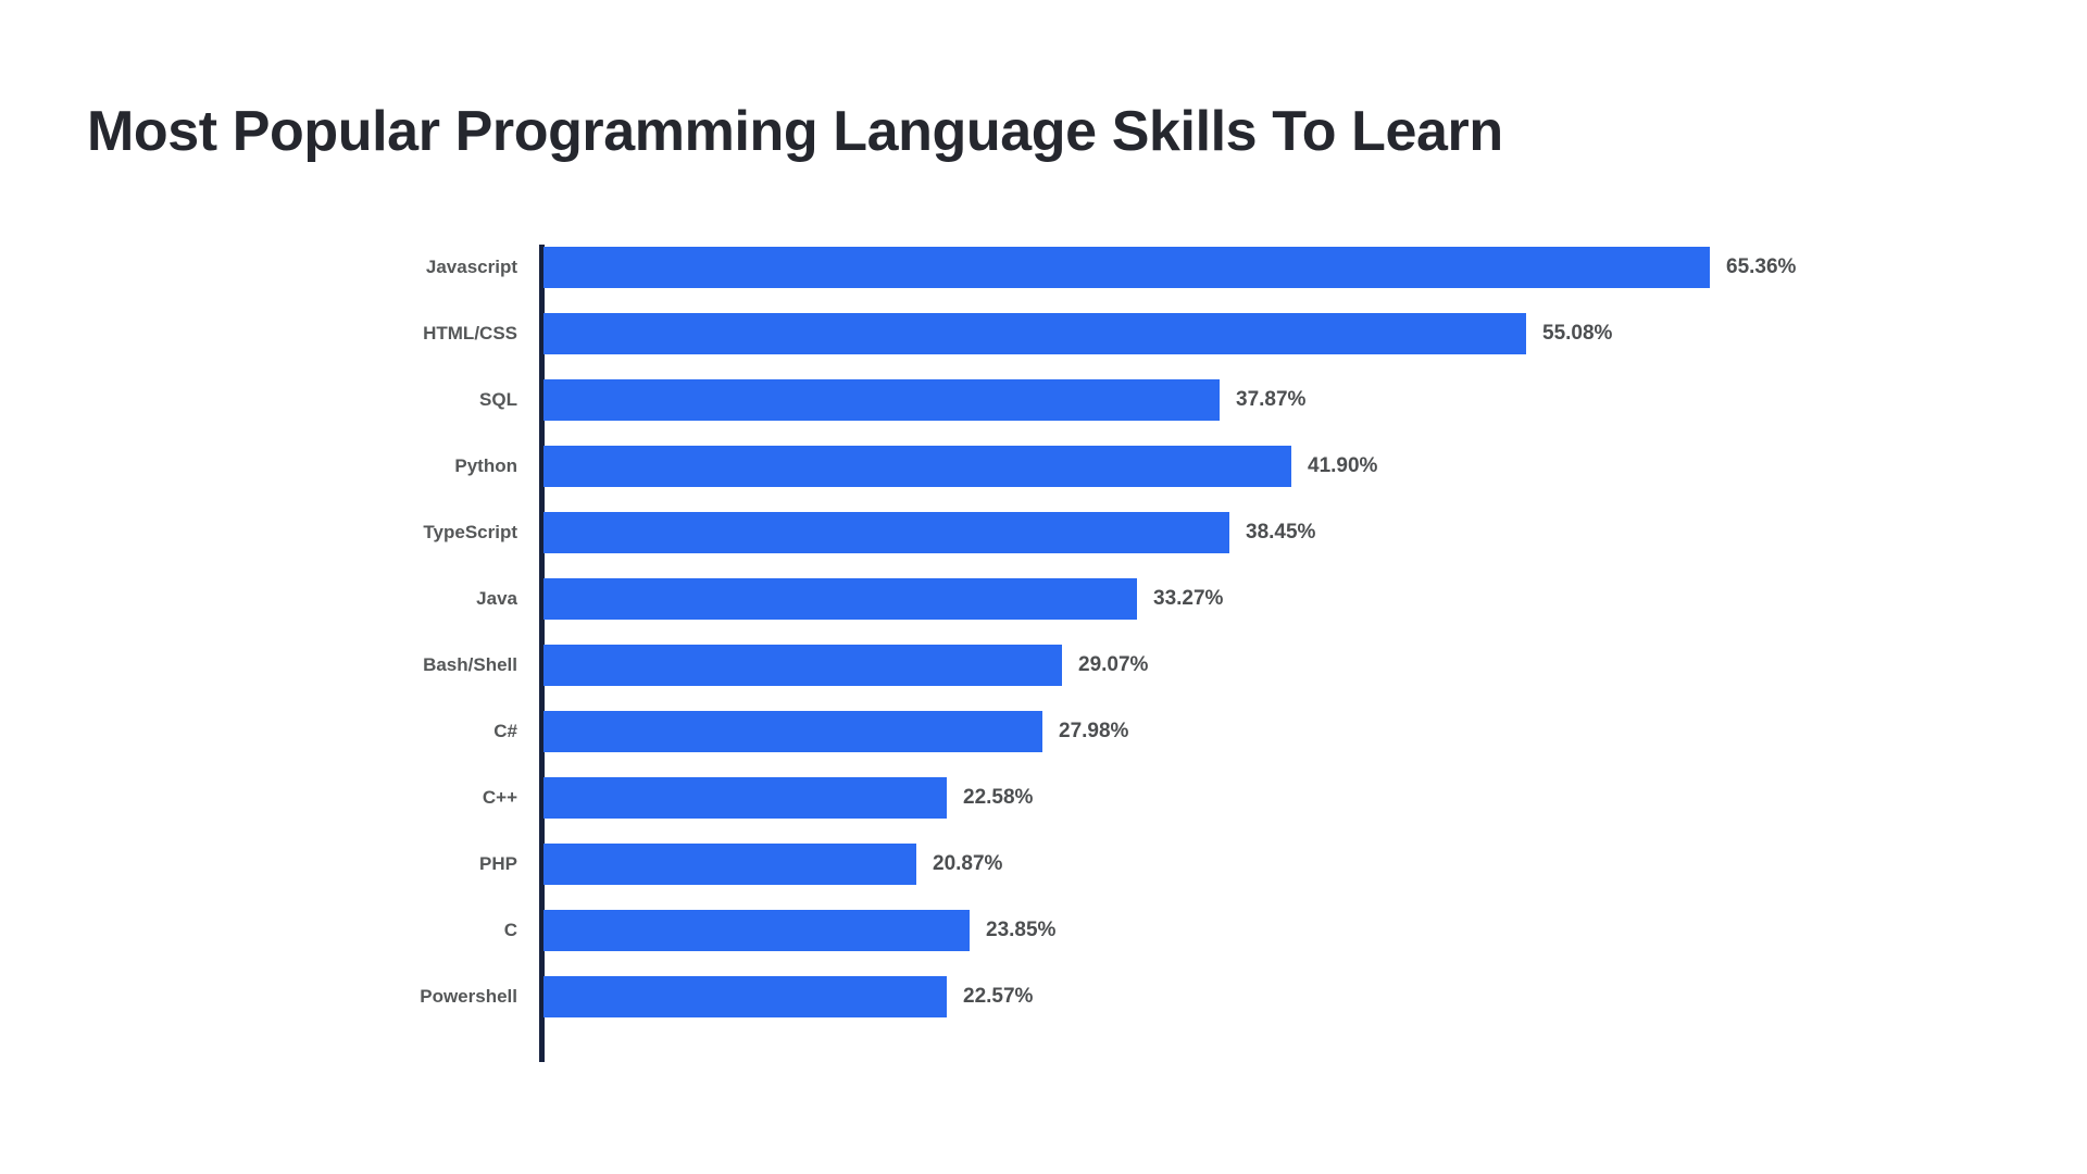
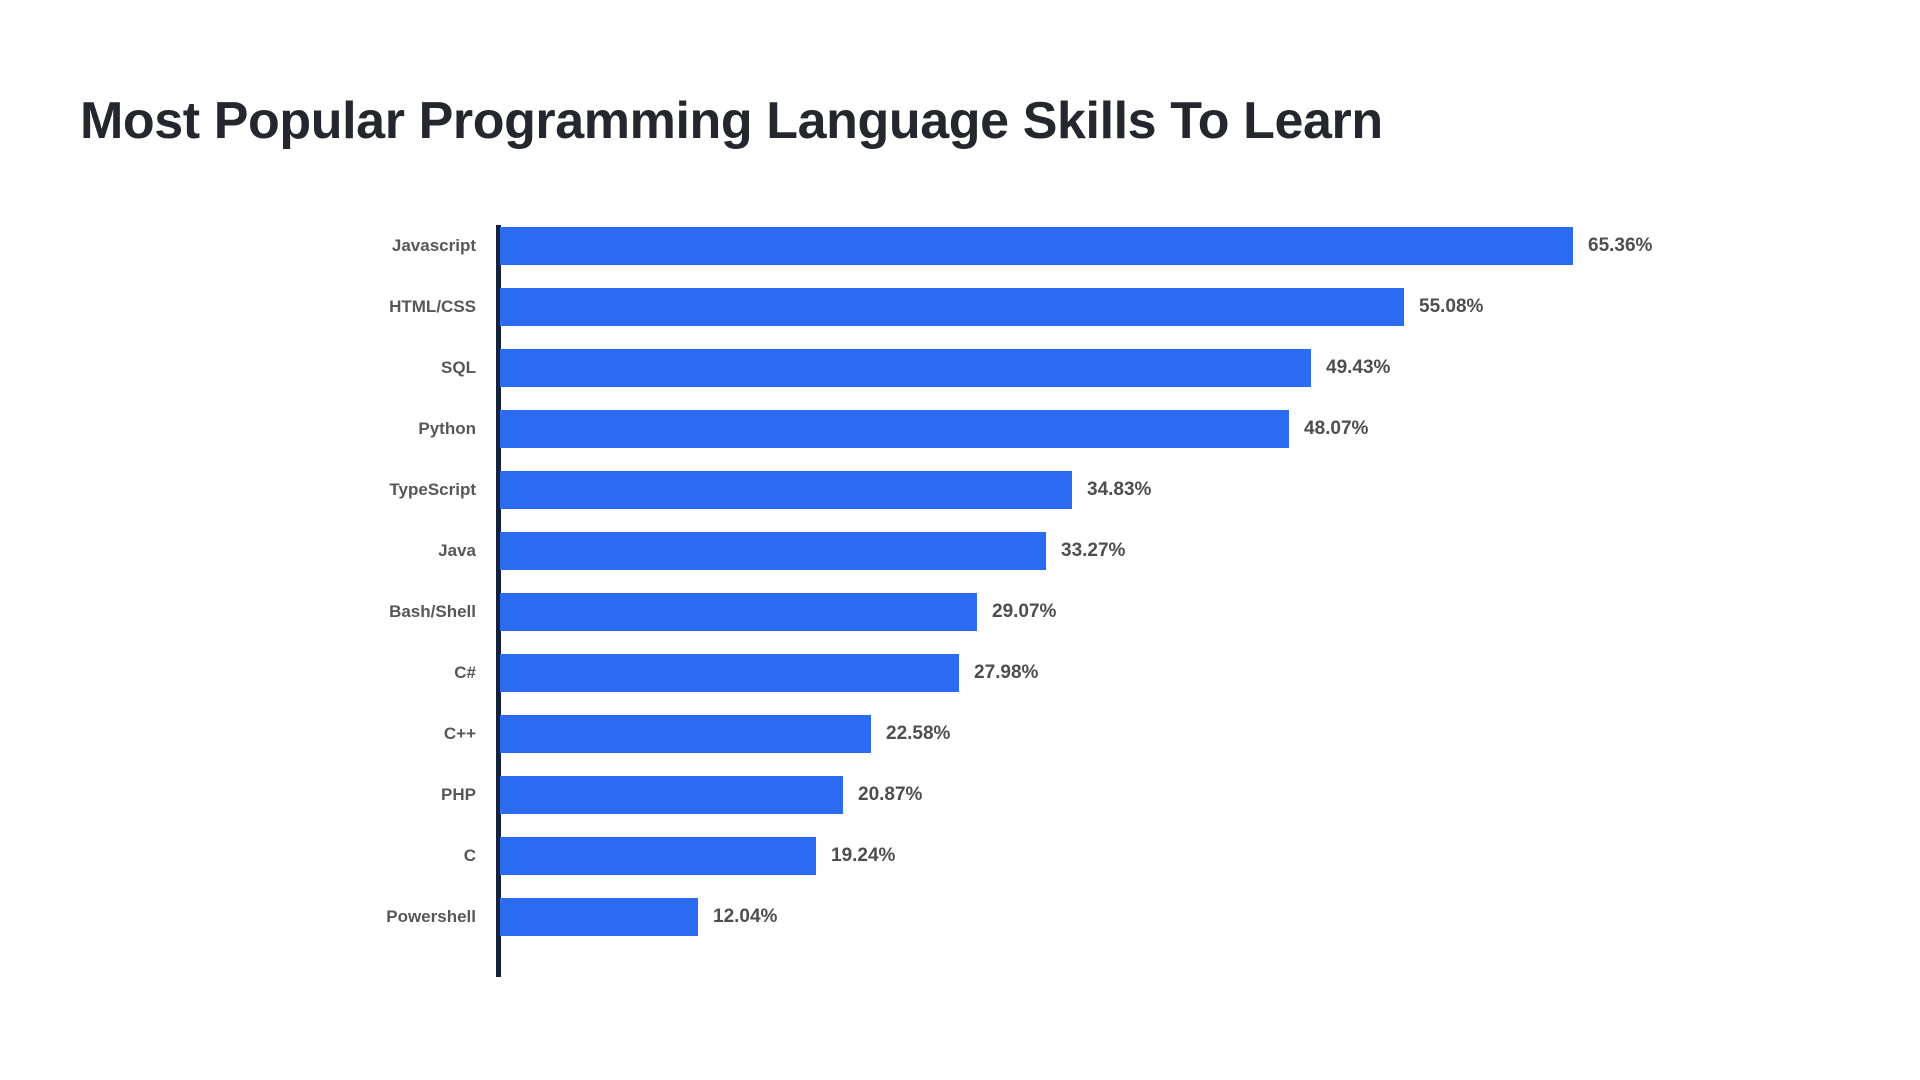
SQL: 37.87% -> 49.43%
Python: 41.90% -> 48.07%
TypeScript: 38.45% -> 34.83%
C: 23.85% -> 19.24%
Powershell: 22.57% -> 12.04%
